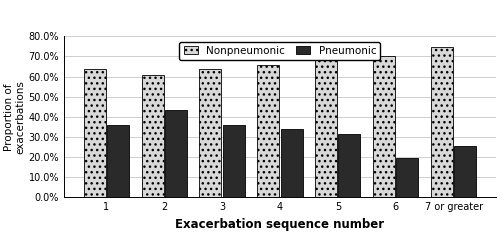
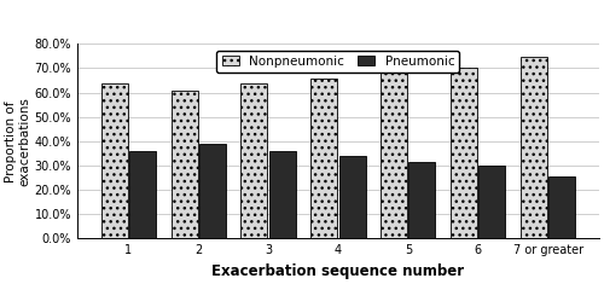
Pneumonic/2: 43.5% -> 39.0%
Pneumonic/6: 19.5% -> 30.0%
